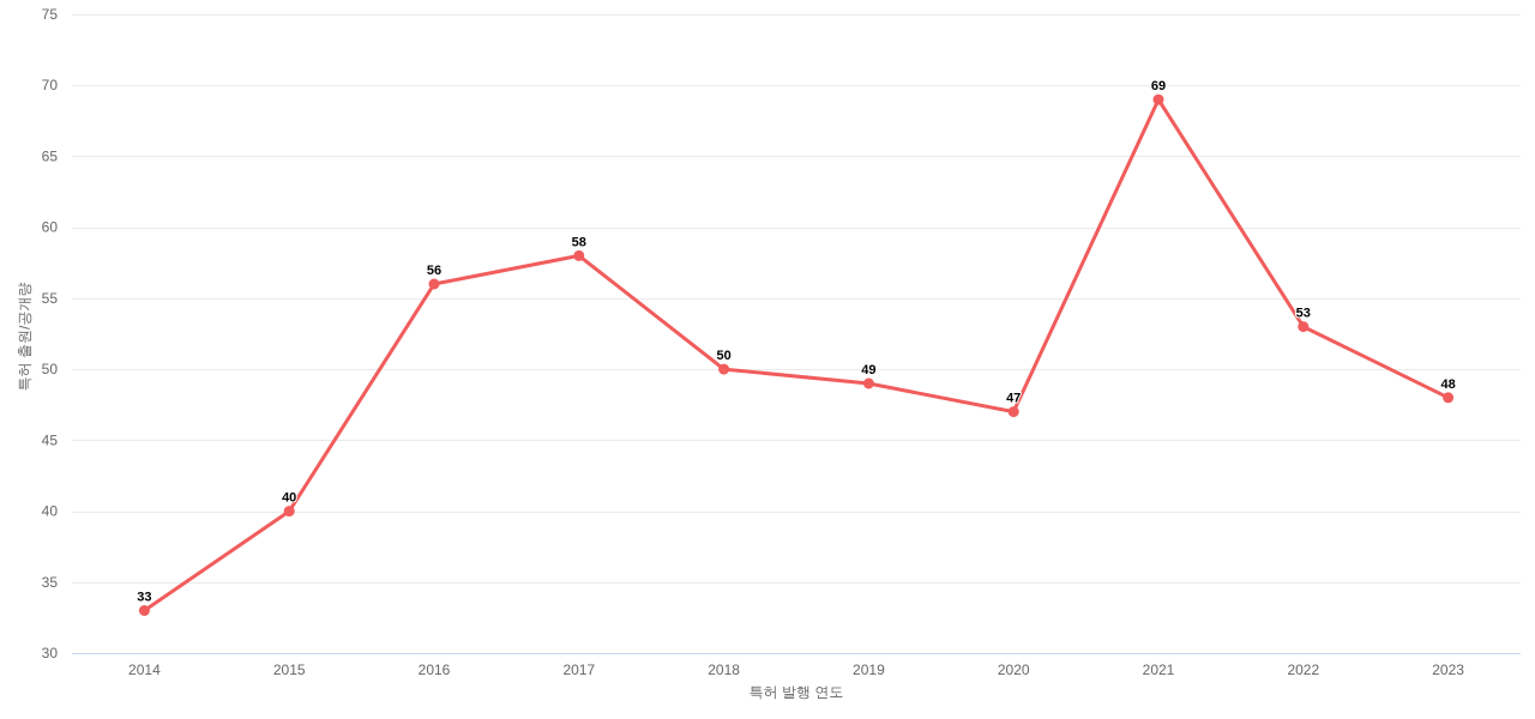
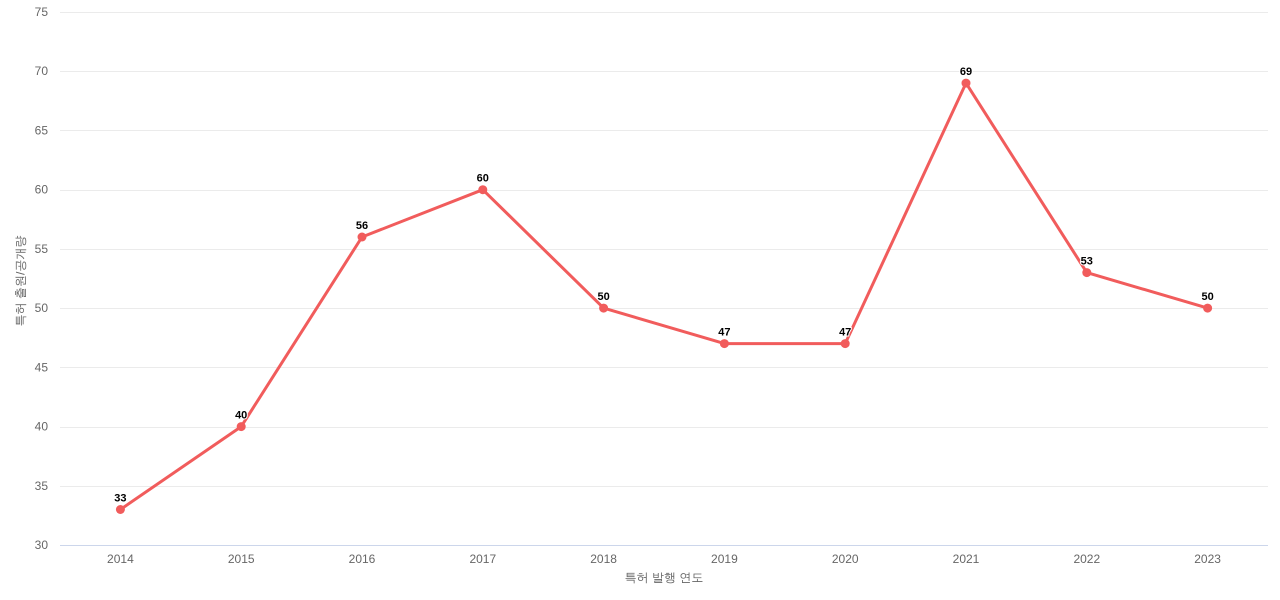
2017: 58 -> 60
2019: 49 -> 47
2023: 48 -> 50
